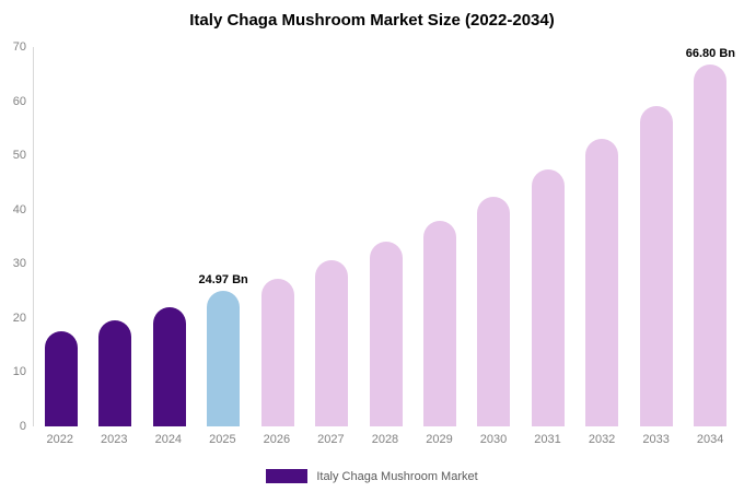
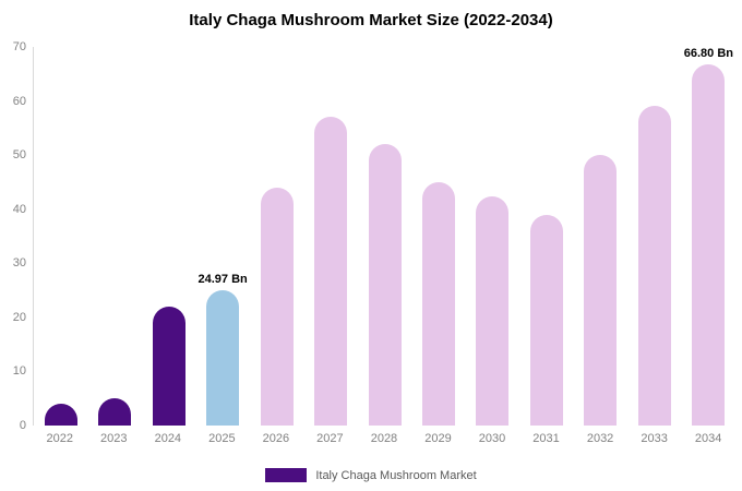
2022: 18 -> 4
2023: 20 -> 5
2026: 27 -> 44
2027: 31 -> 57
2028: 34 -> 52
2029: 38 -> 45
2031: 47 -> 39
2032: 53 -> 50
